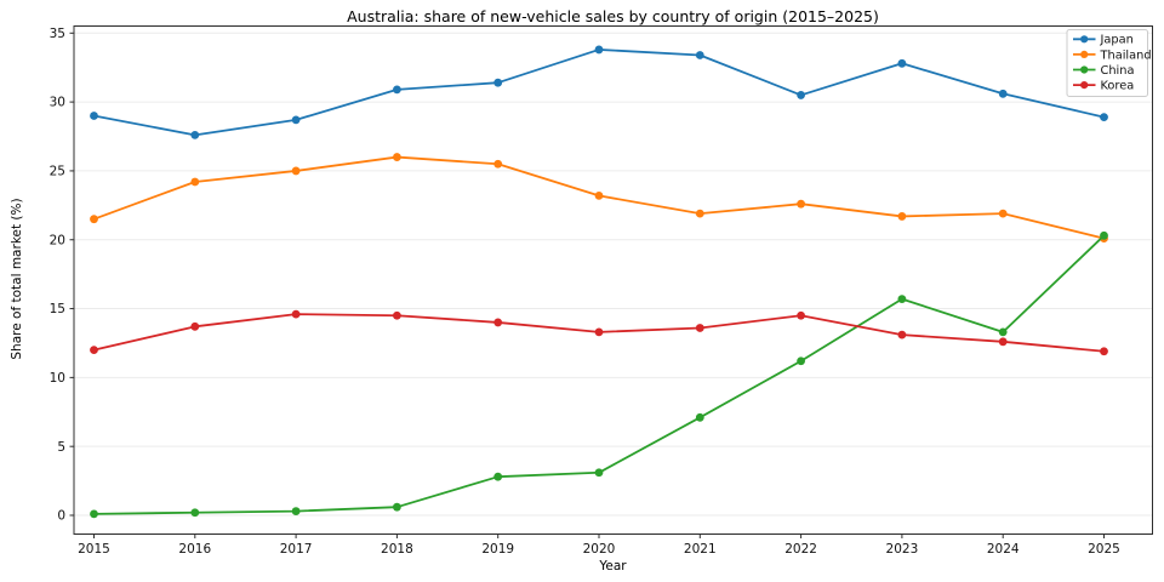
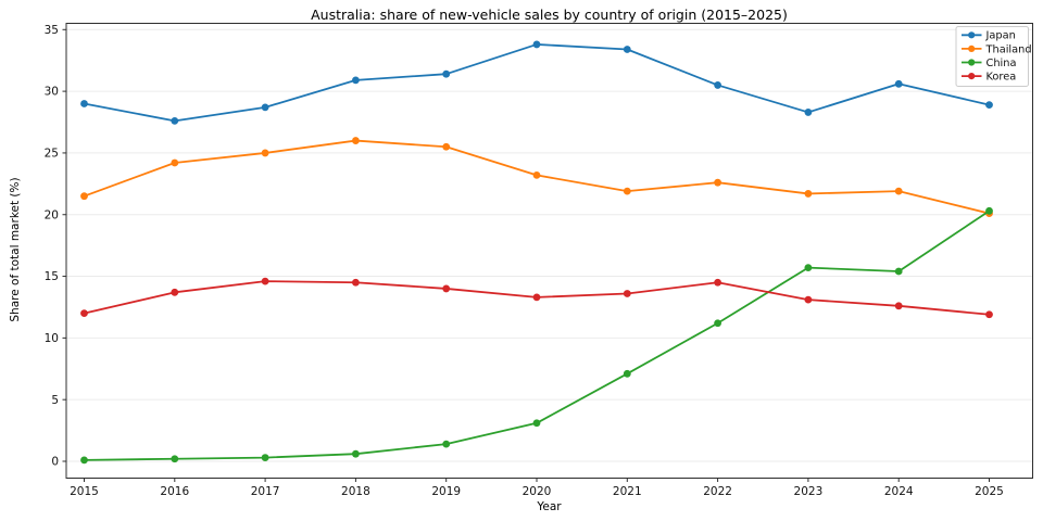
China/2019: 2.8 -> 1.4
Japan/2023: 32.8 -> 28.3
China/2024: 13.3 -> 15.4
